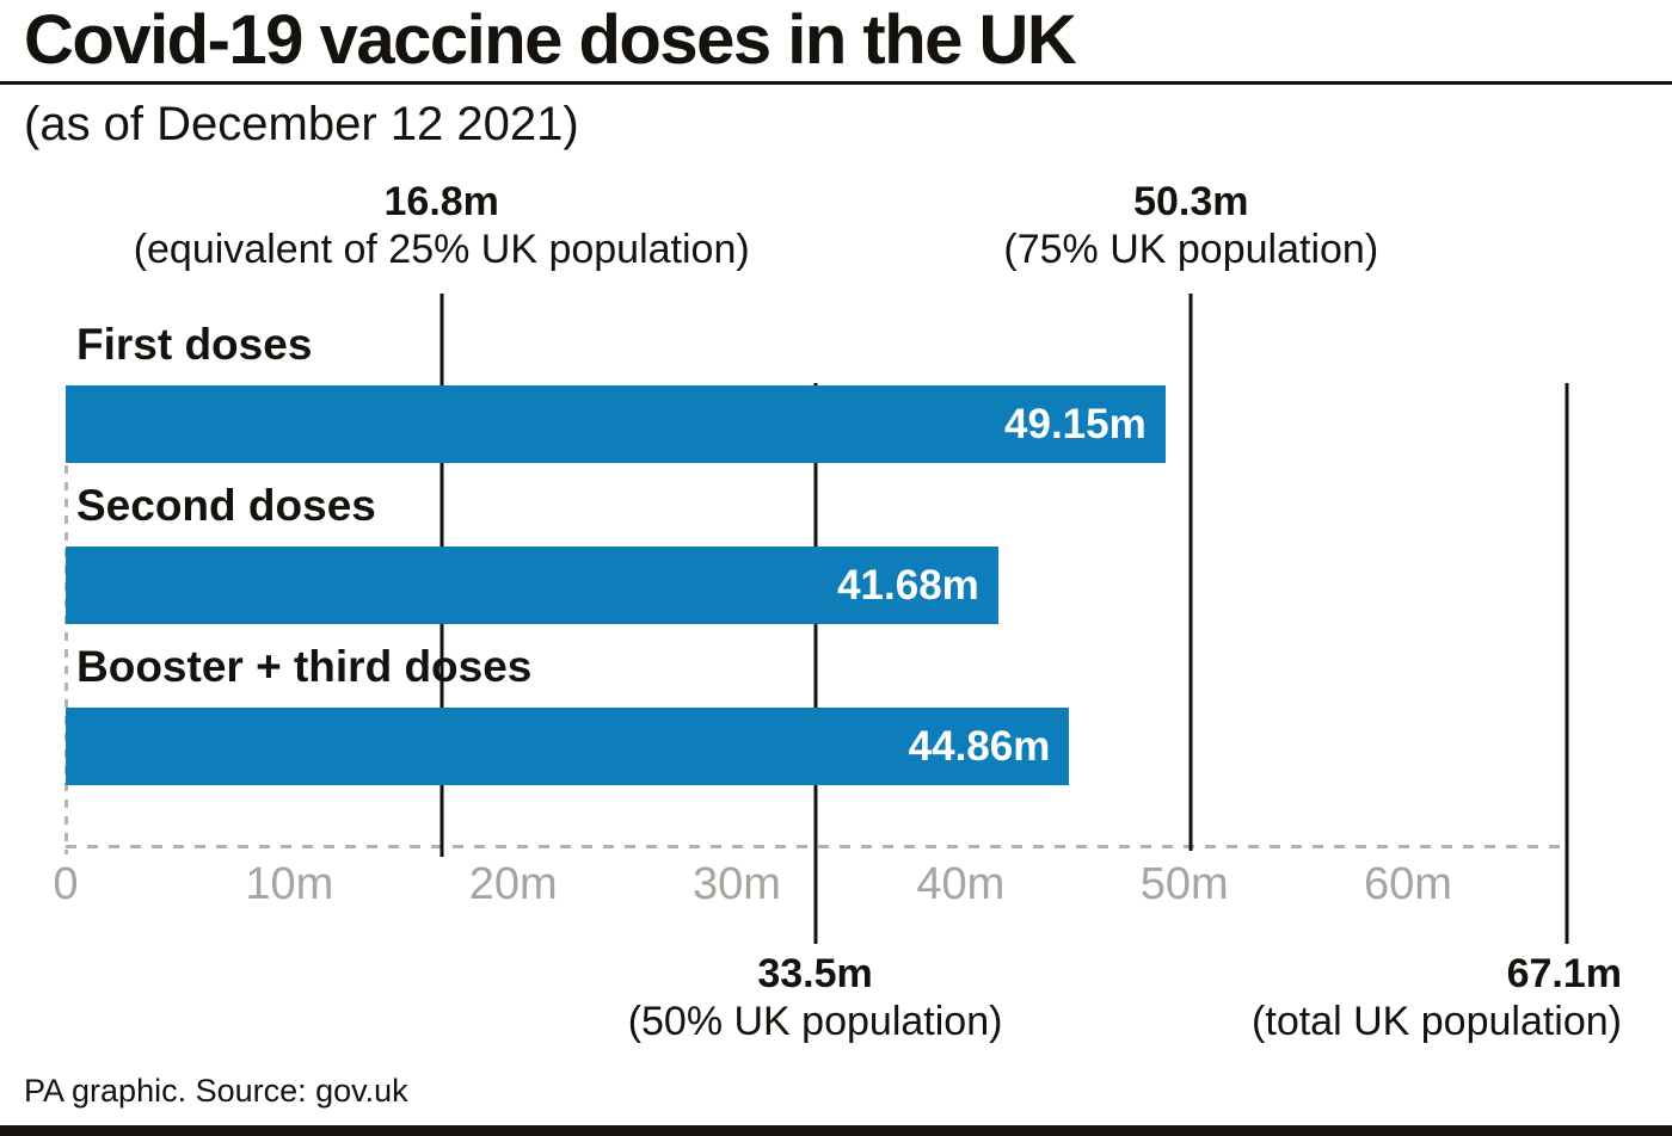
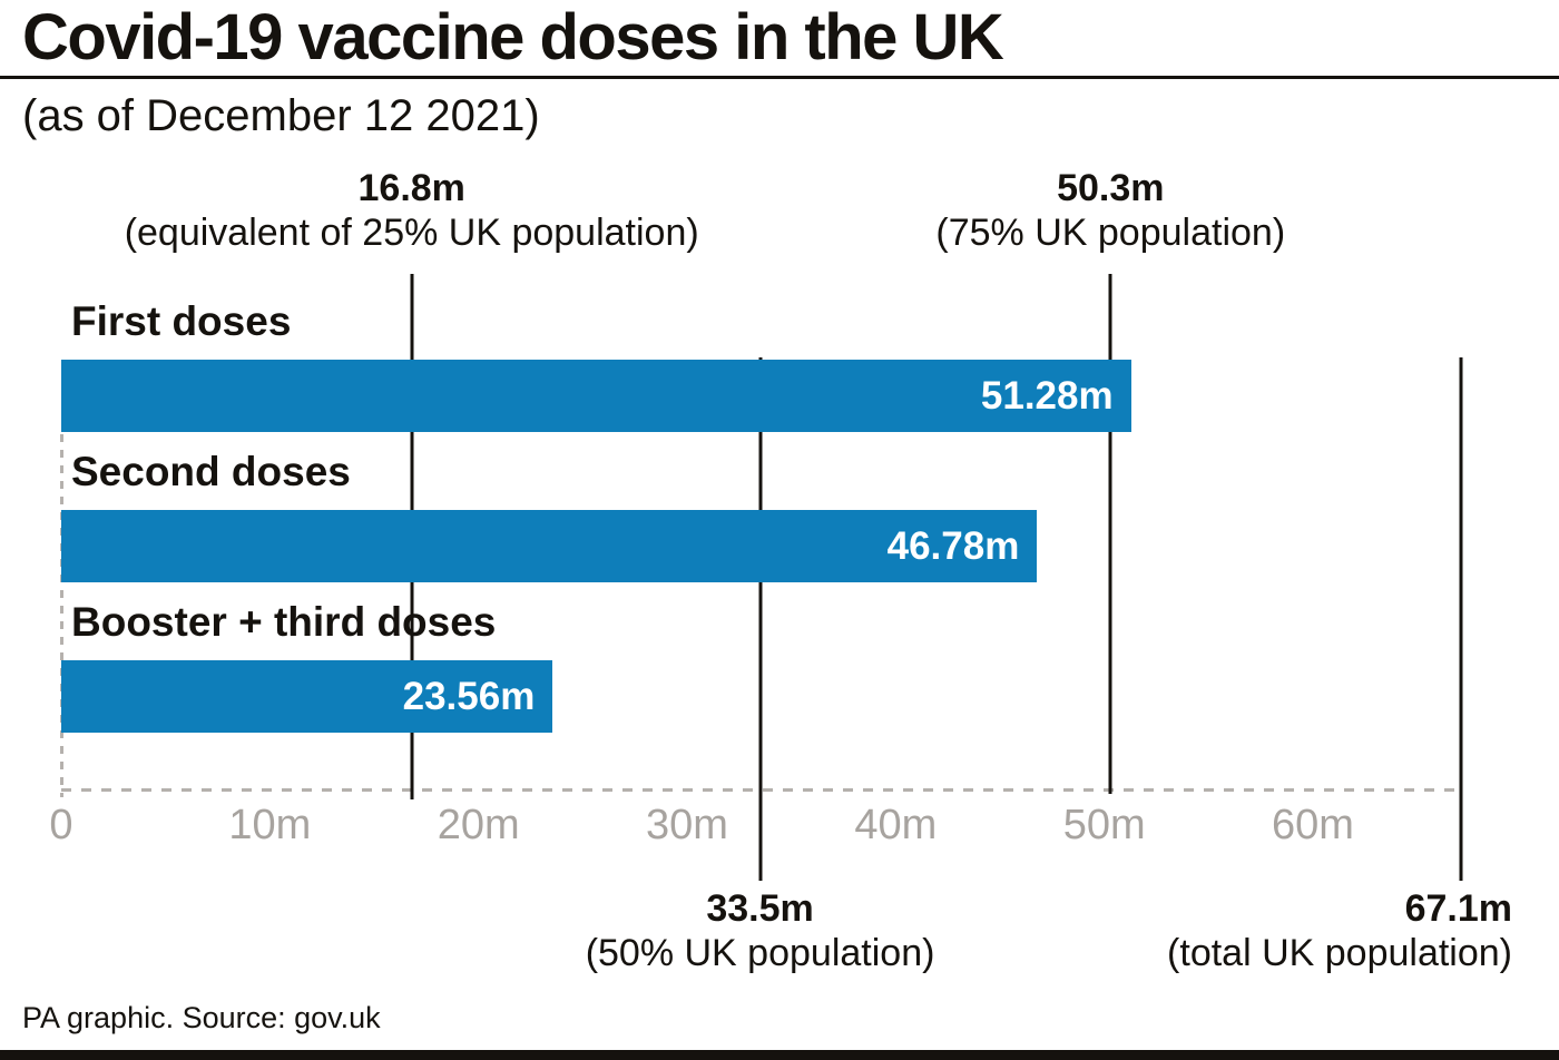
First doses: 49.15m -> 51.28m
Second doses: 41.68m -> 46.78m
Booster + third doses: 44.86m -> 23.56m
